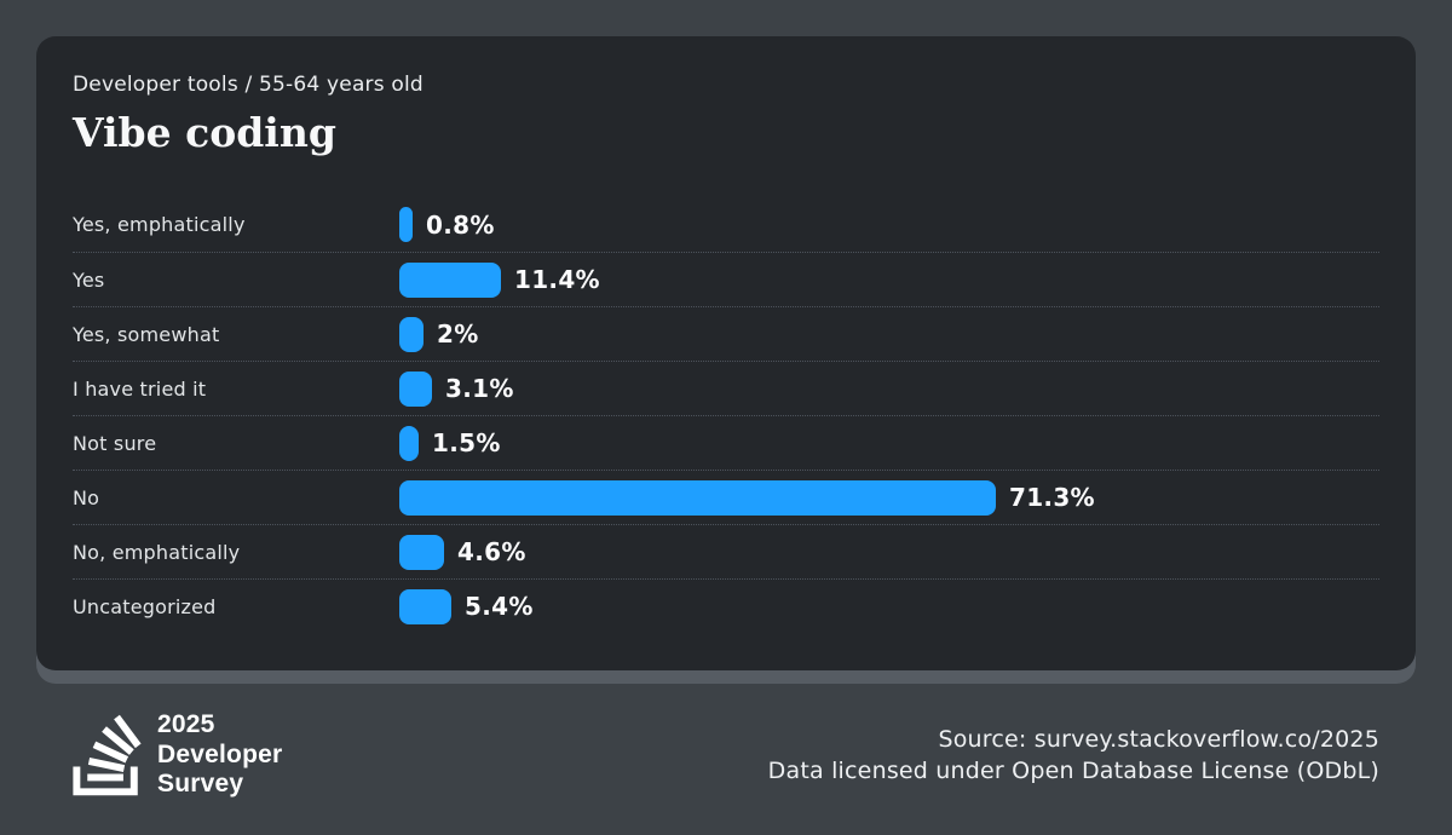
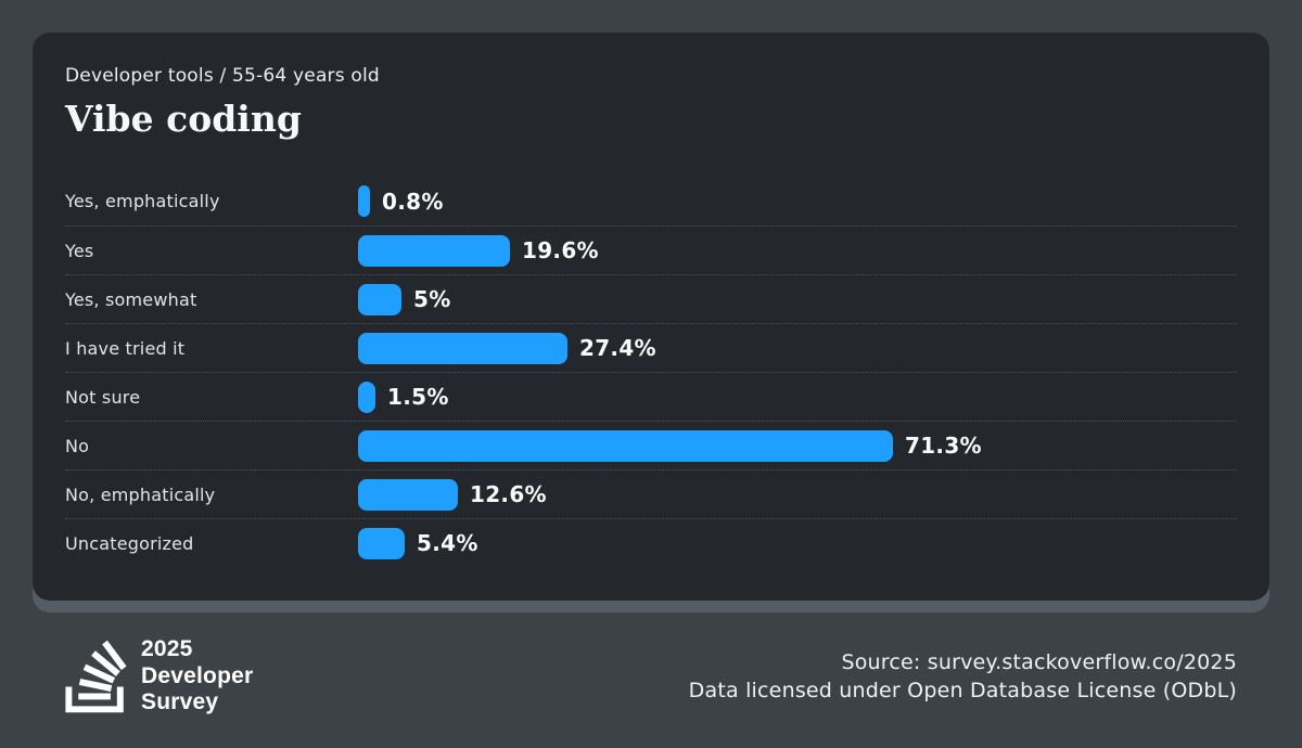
Yes: 11.4% -> 19.6%
Yes, somewhat: 2% -> 5%
I have tried it: 3.1% -> 27.4%
No, emphatically: 4.6% -> 12.6%
